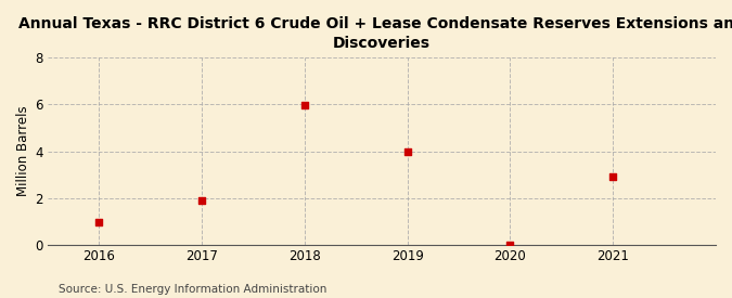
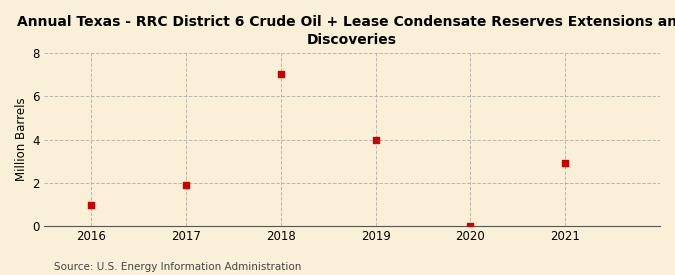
2018: 5.95 -> 7.00
